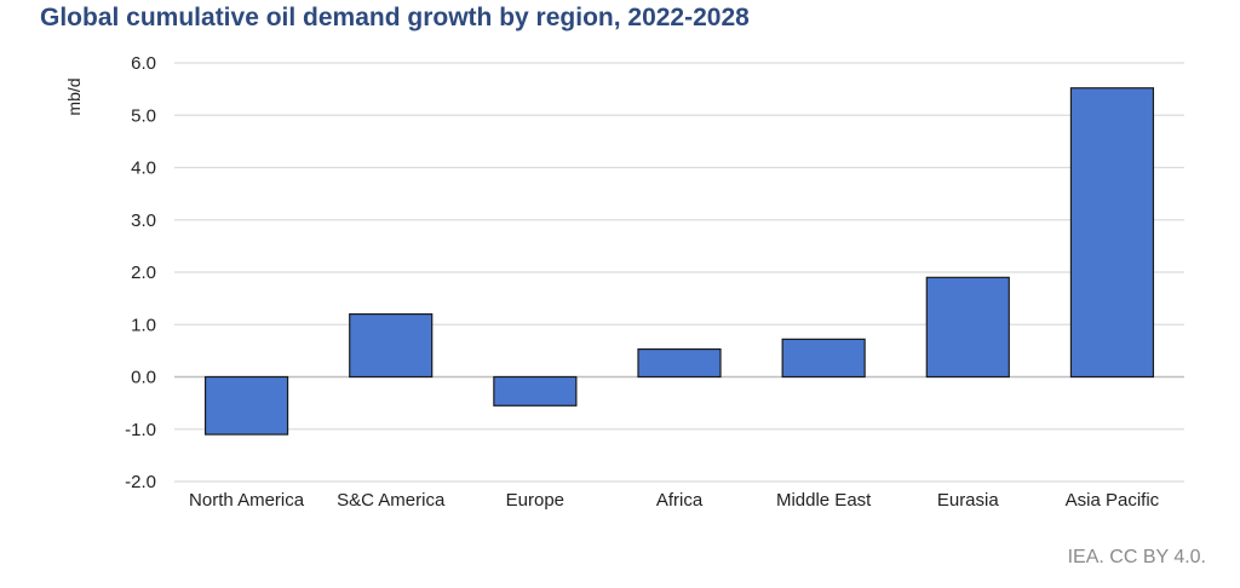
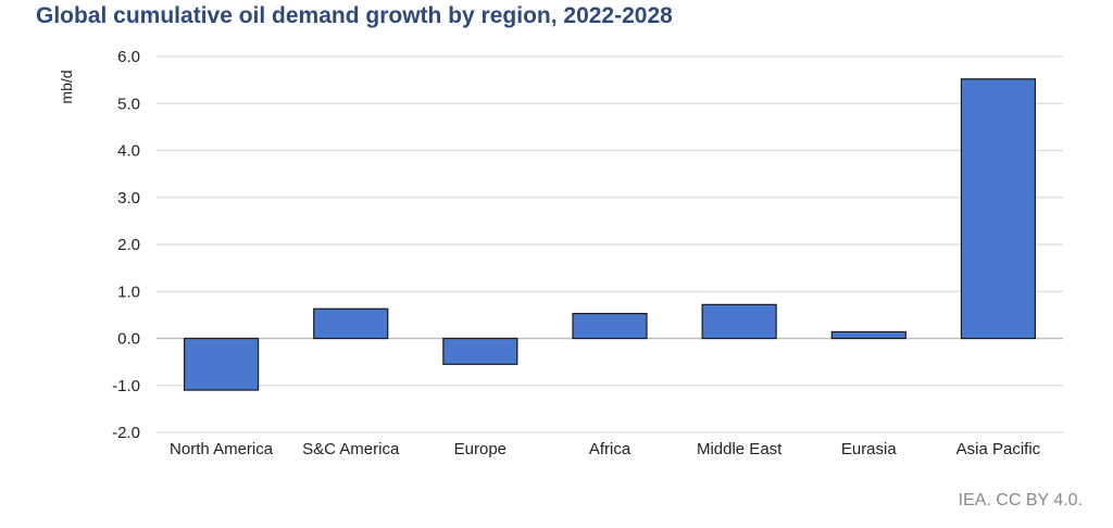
S&C America: 1.2 -> 0.6
Eurasia: 1.9 -> 0.1
